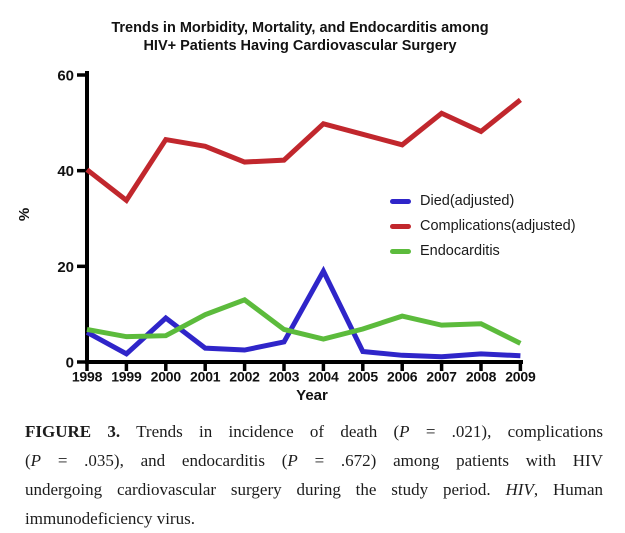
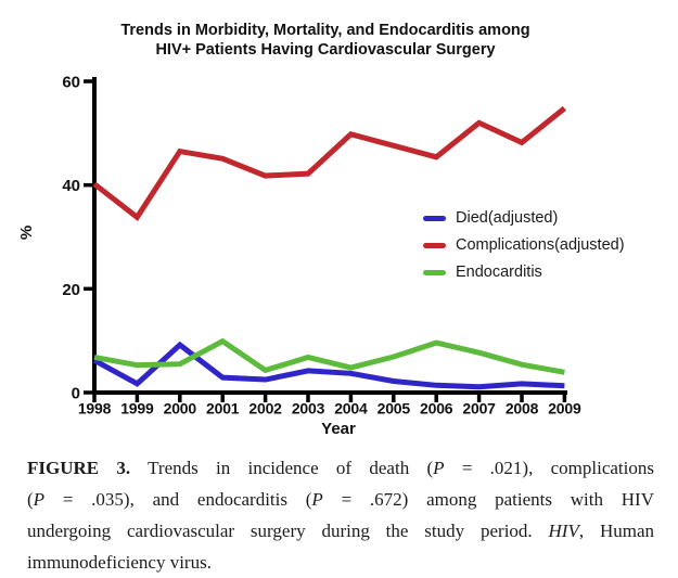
Endocarditis/2002: 13 -> 4
Died(adjusted)/2004: 19 -> 4
Endocarditis/2008: 8 -> 5
